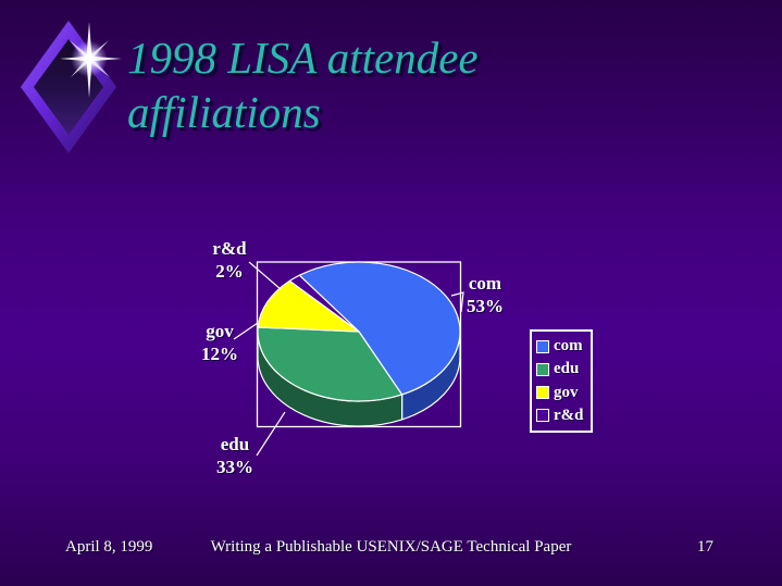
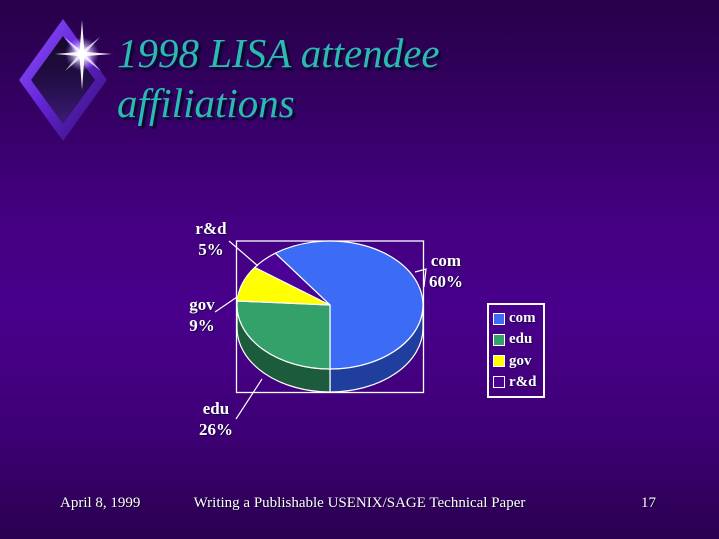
com: 53% -> 60%
edu: 33% -> 26%
gov: 12% -> 9%
r&d: 2% -> 5%
